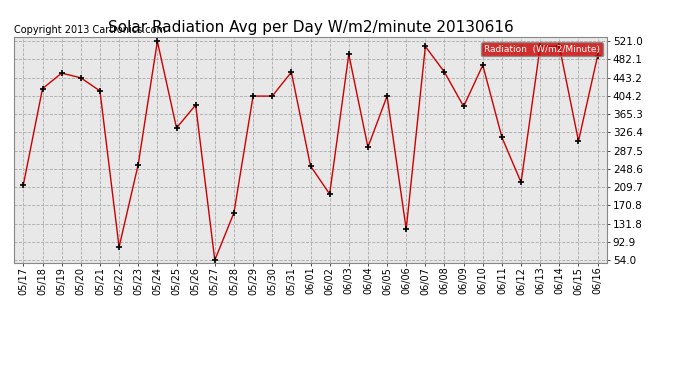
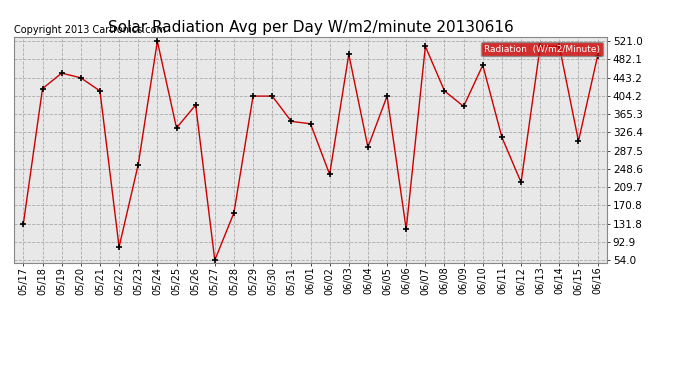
05/17: 215 -> 132
05/31: 455 -> 350
06/01: 255 -> 345
06/02: 195 -> 237
06/08: 455 -> 415
